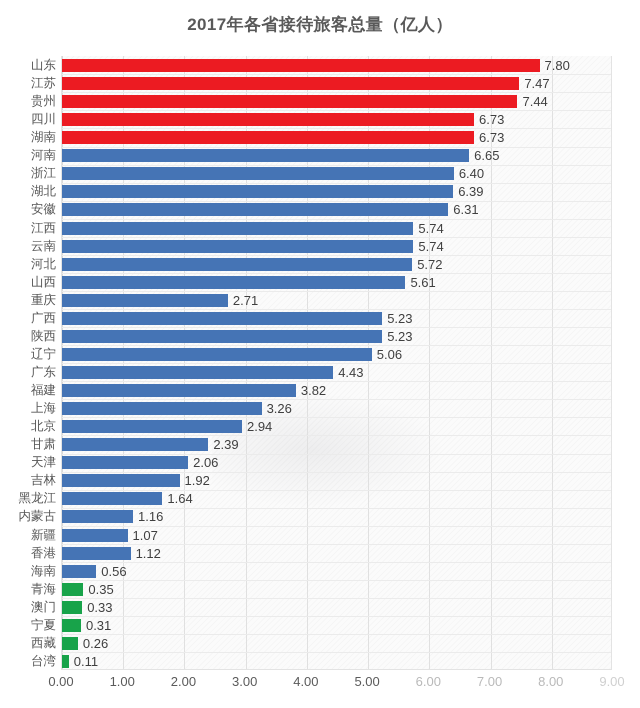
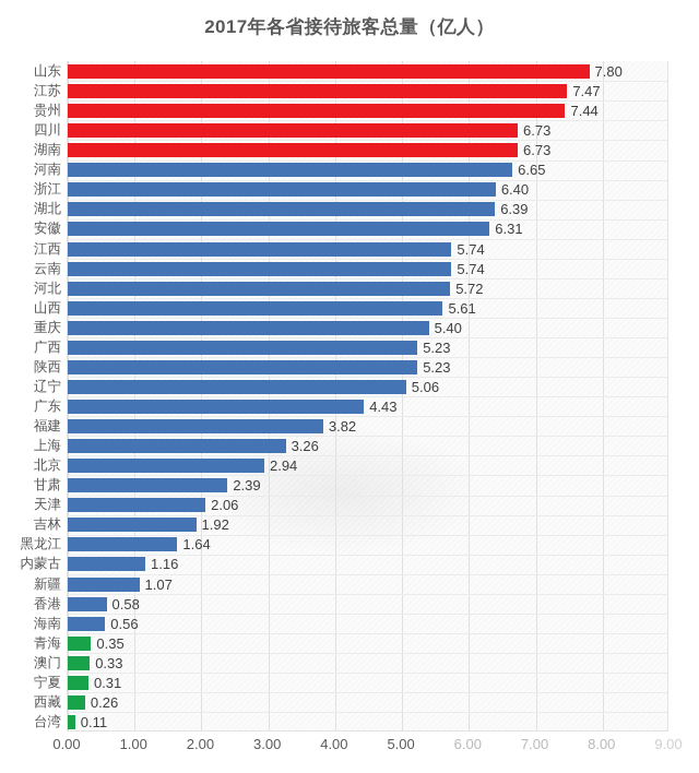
重庆: 2.71 -> 5.40
香港: 1.12 -> 0.58
